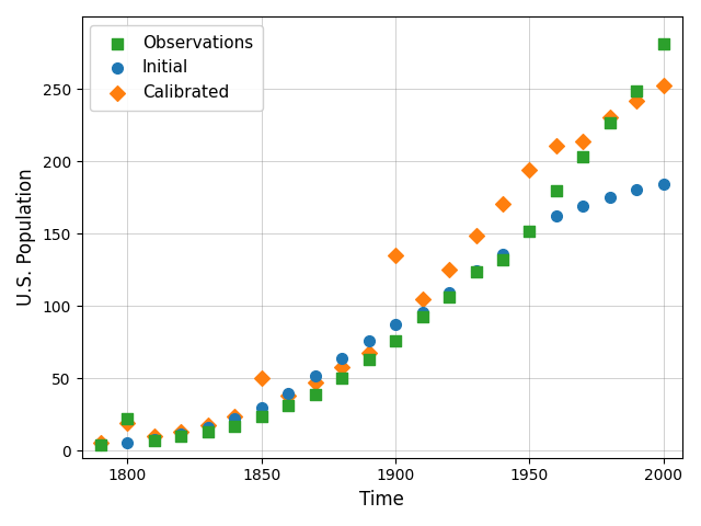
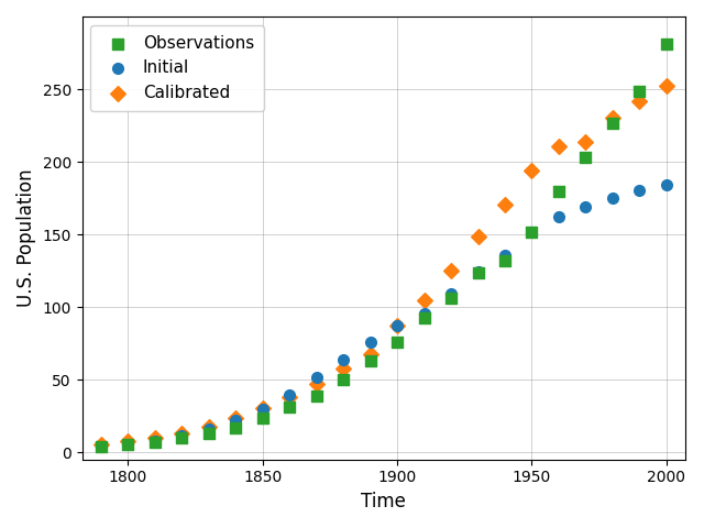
Observations/1800: 22 -> 5
Calibrated/1800: 19 -> 7
Calibrated/1850: 50 -> 30
Calibrated/1900: 135 -> 87
